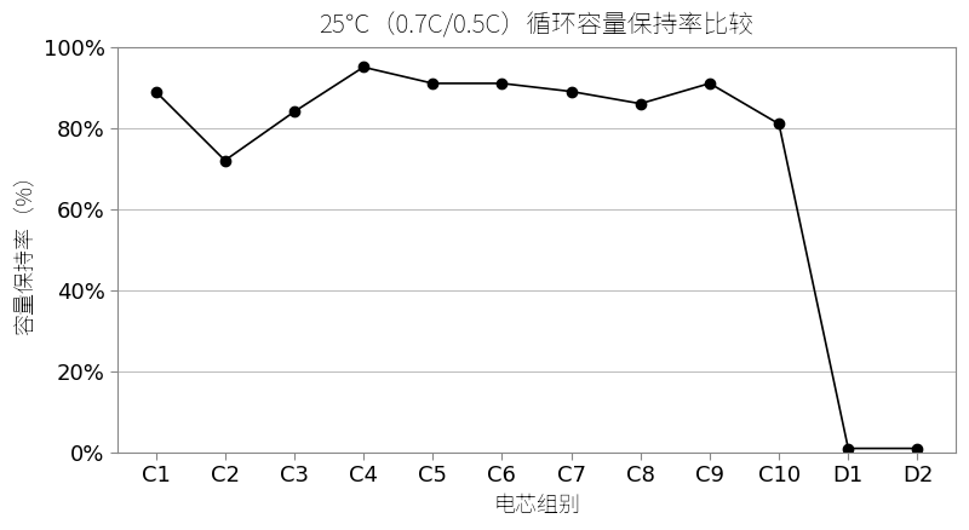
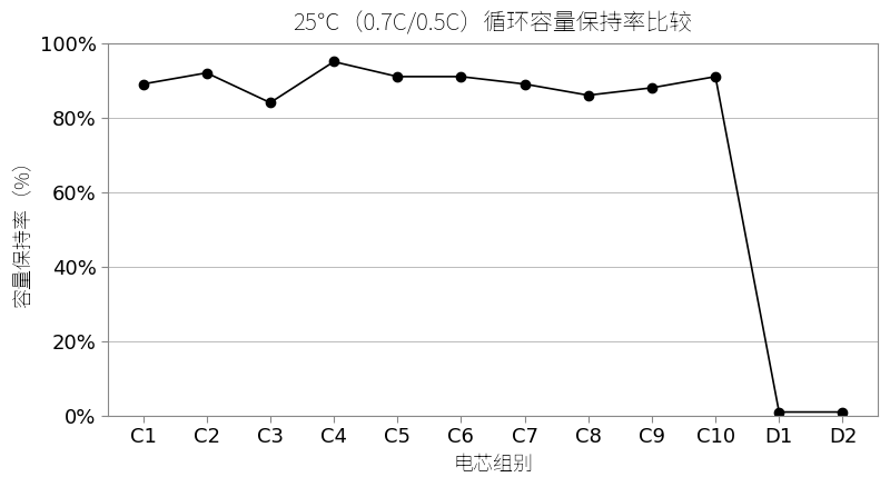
C2: 72% -> 92%
C9: 91% -> 88%
C10: 81% -> 91%
